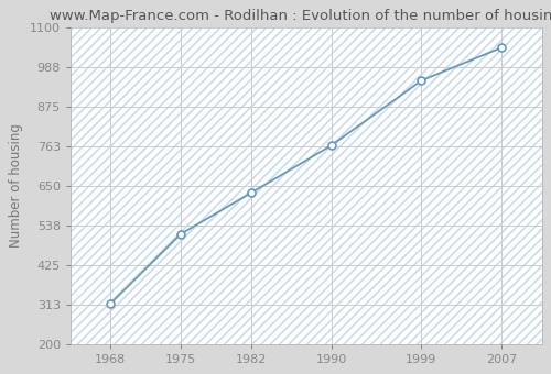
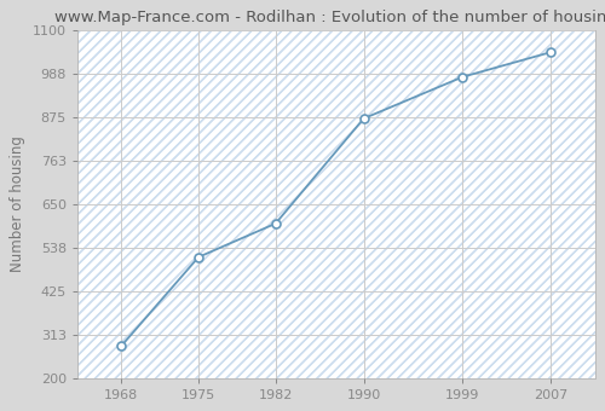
1968: 315 -> 283
1982: 630 -> 600
1990: 765 -> 872
1999: 950 -> 980
